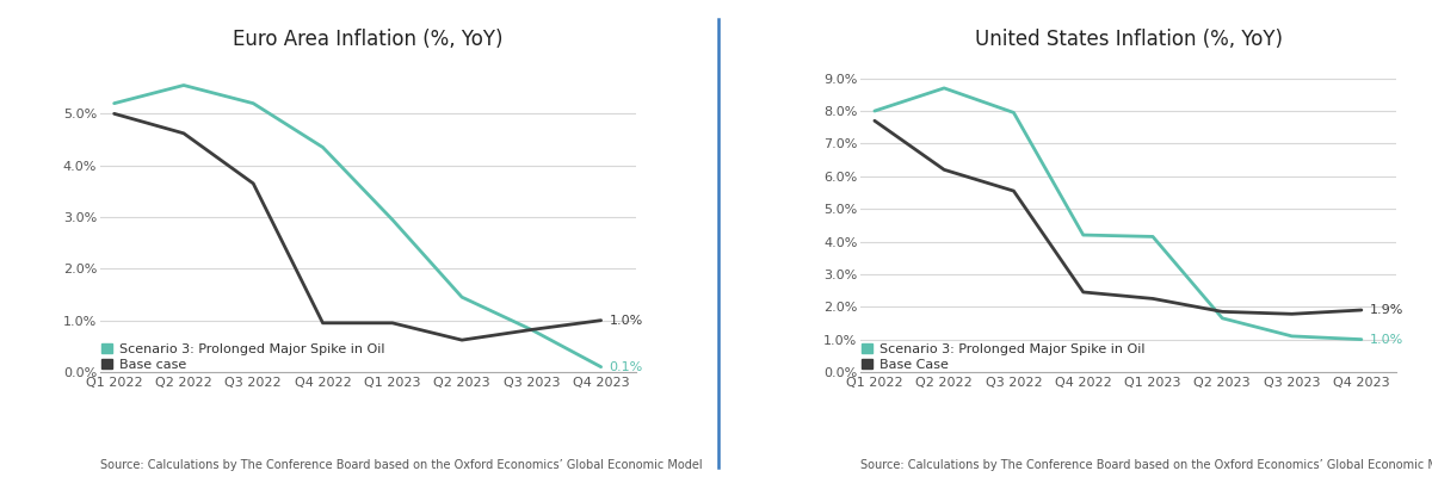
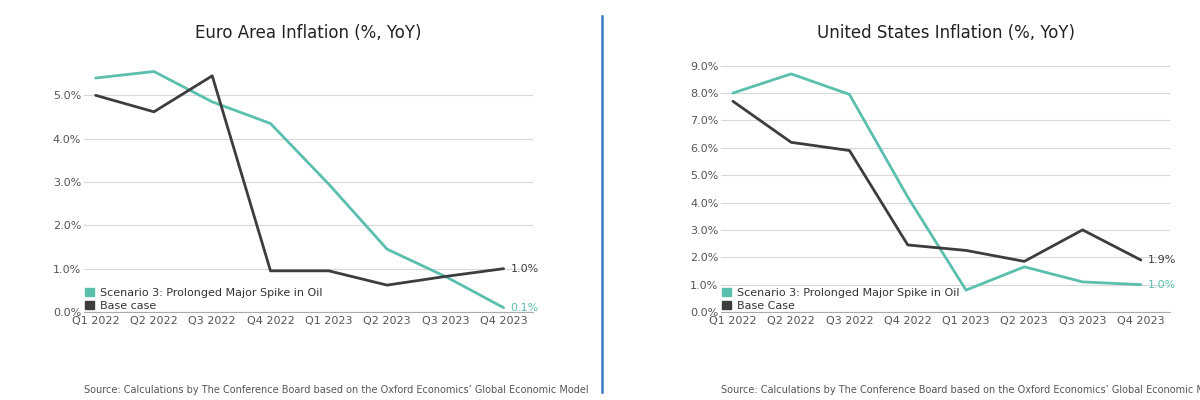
Euro Area Inflation (%, YoY)/Scenario 3: Prolonged Major Spike in Oil/Q1 2022: 5.20% -> 5.40%
Euro Area Inflation (%, YoY)/Scenario 3: Prolonged Major Spike in Oil/Q3 2022: 5.20% -> 4.85%
Euro Area Inflation (%, YoY)/Base case/Q3 2022: 3.65% -> 5.45%
United States Inflation (%, YoY)/Base Case/Q3 2022: 5.55% -> 5.90%
United States Inflation (%, YoY)/Scenario 3: Prolonged Major Spike in Oil/Q1 2023: 4.15% -> 0.80%
United States Inflation (%, YoY)/Base Case/Q3 2023: 1.78% -> 3.00%
